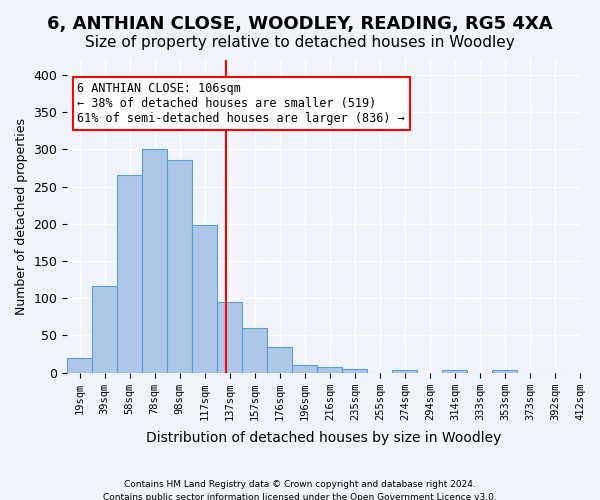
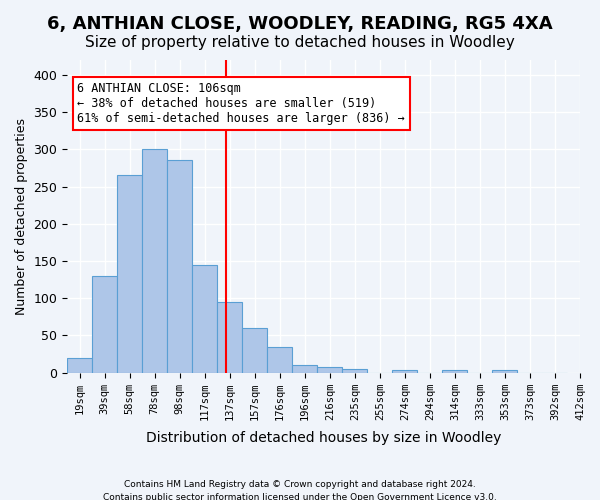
39sqm: 116 -> 130
117sqm: 198 -> 145
